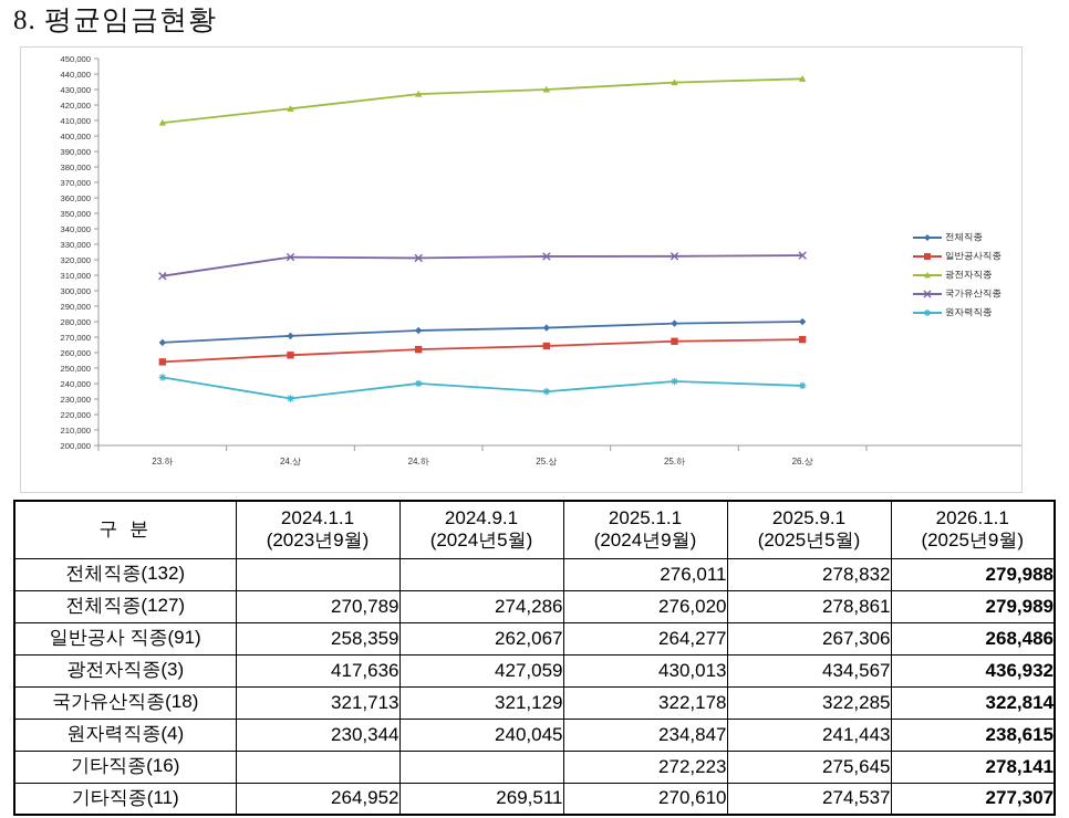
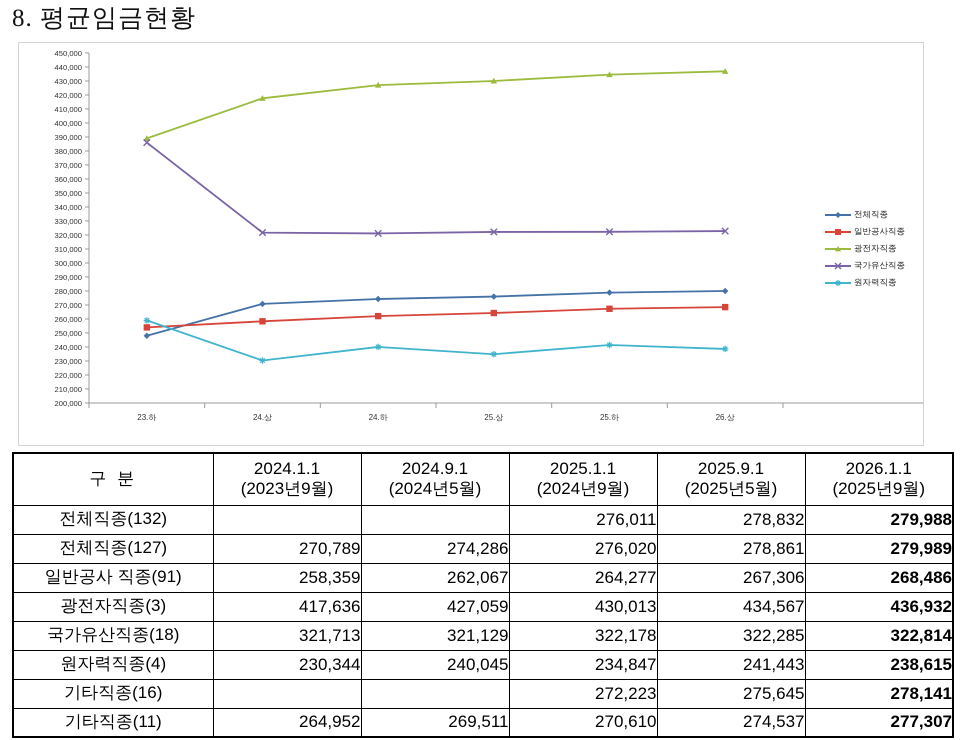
전체직종/23.하: 266000 -> 248000
광전자직종/23.하: 408000 -> 389000
국가유산직종/23.하: 310000 -> 386000
원자력직종/23.하: 244000 -> 259000
